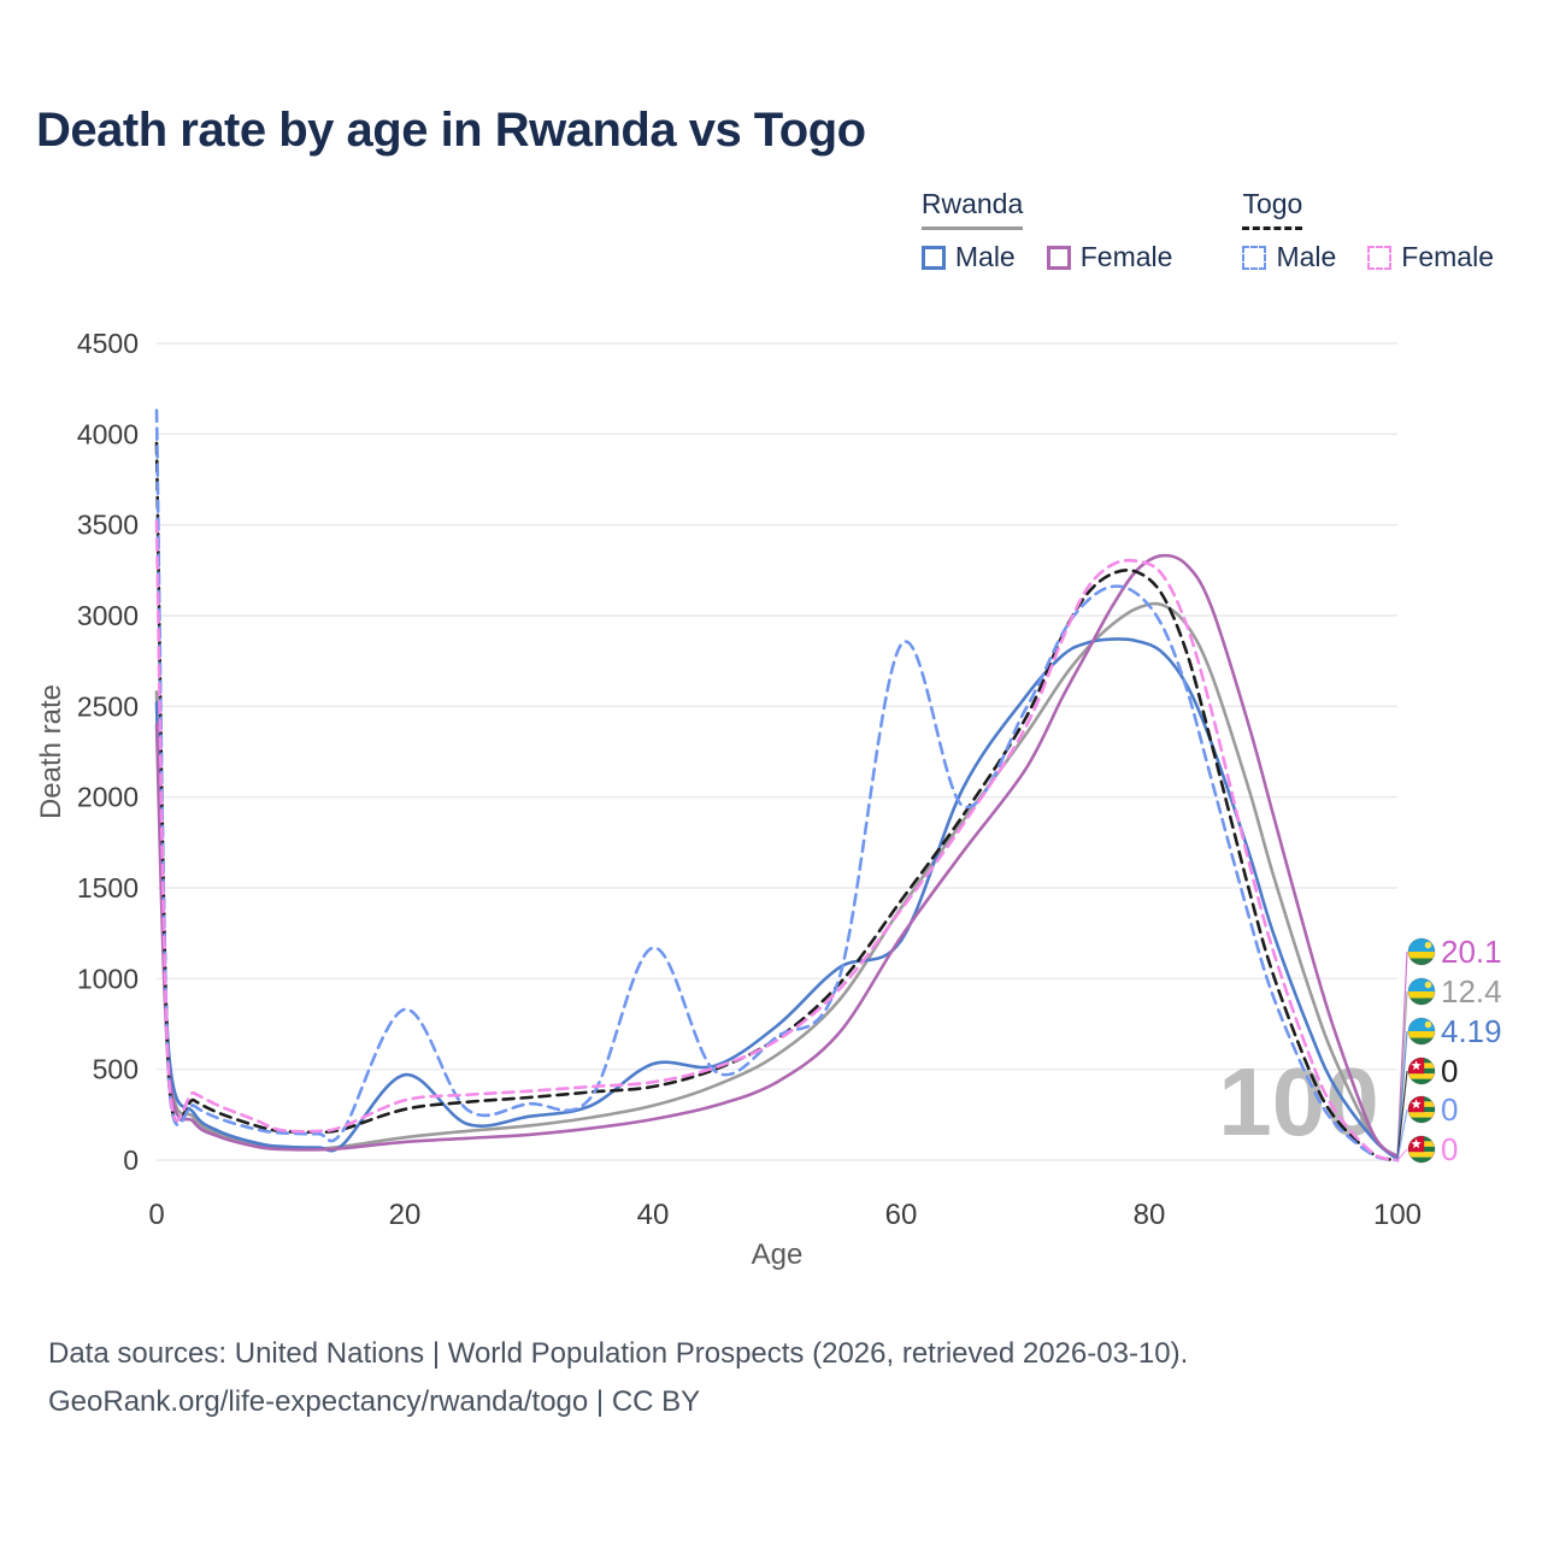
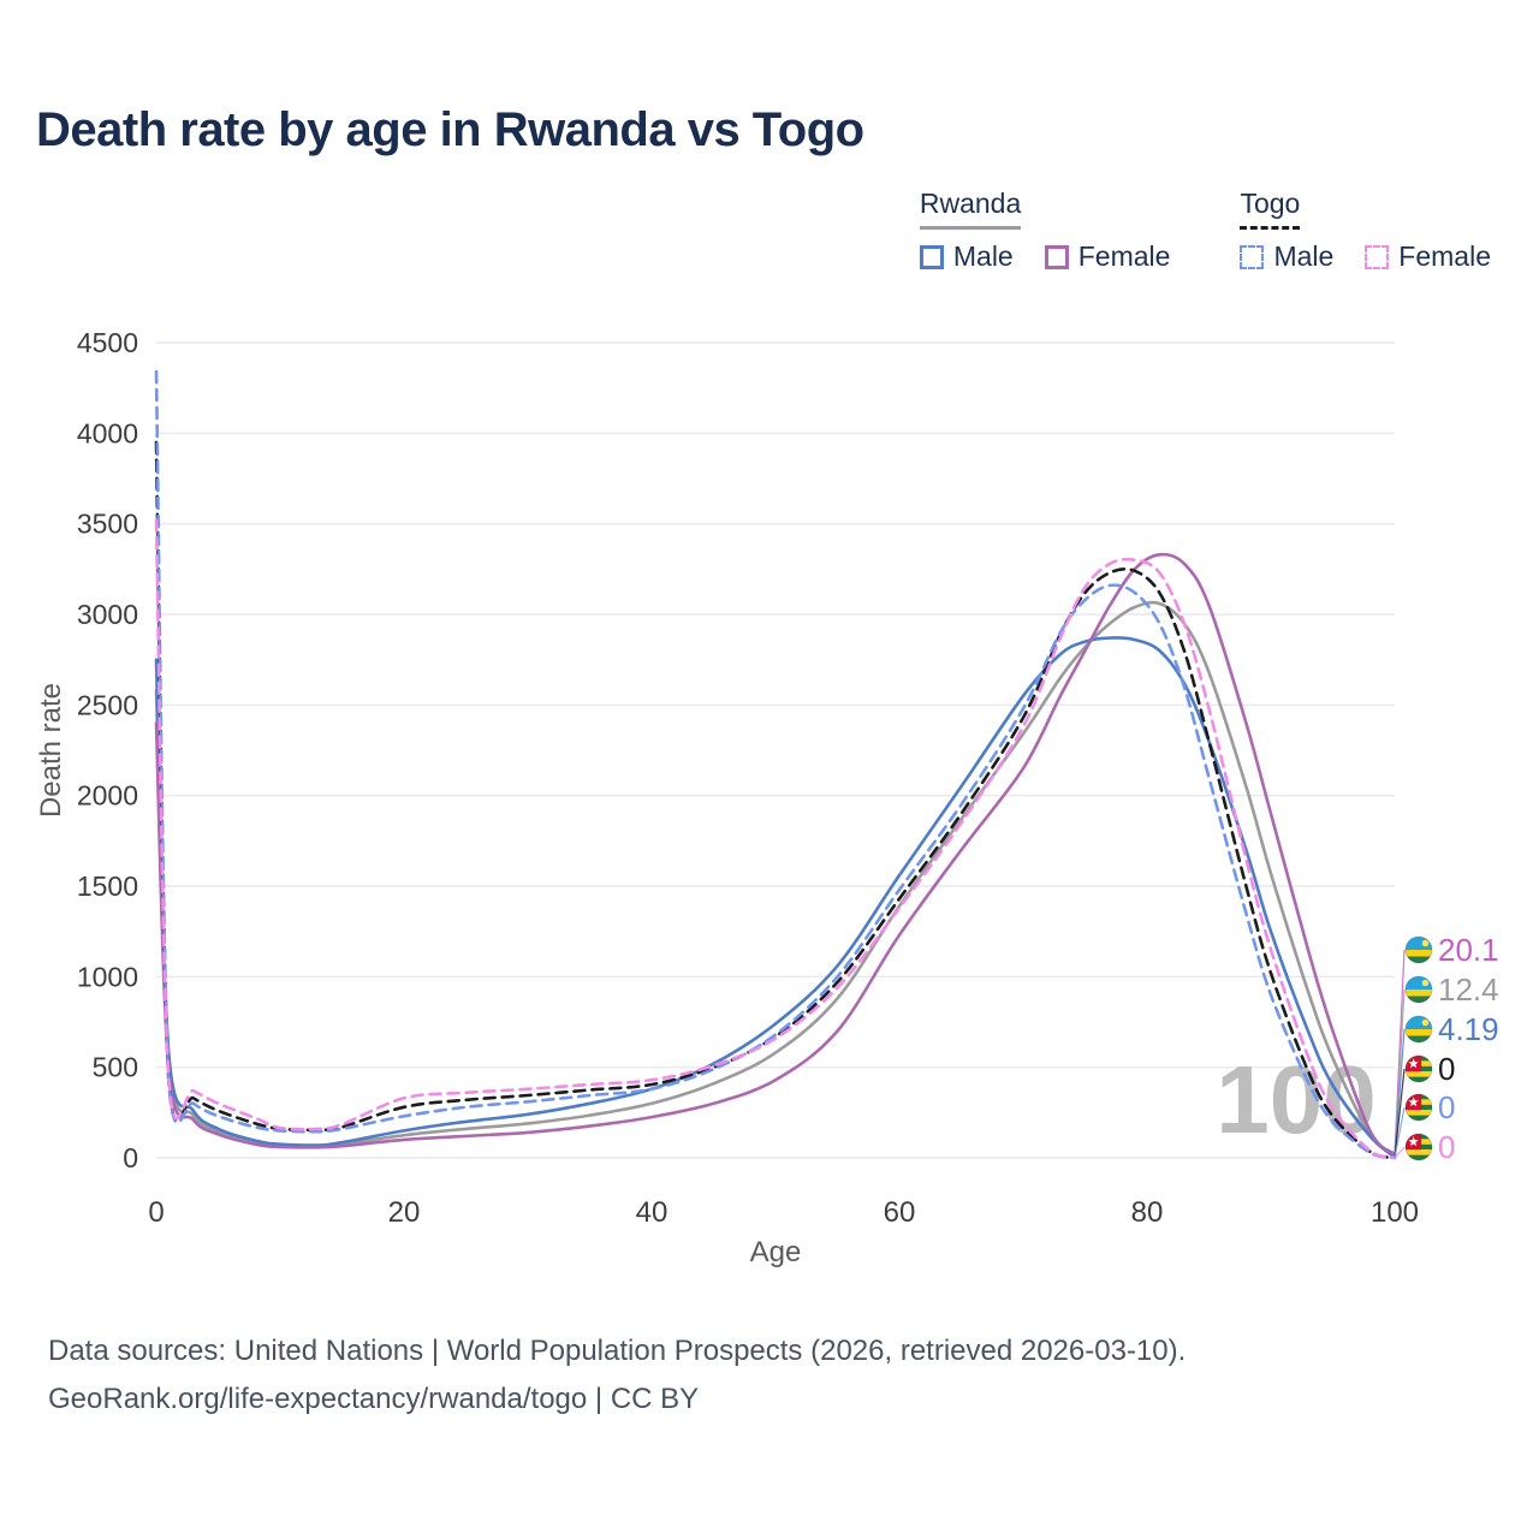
Rwanda Male/0: 2520 -> 2750
Togo Male/0: 4130 -> 4340
Rwanda Male/20: 470 -> 150
Togo Male/20: 830 -> 230
Rwanda Male/40: 530 -> 380
Togo Male/40: 1170 -> 380
Rwanda Male/60: 1210 -> 1560
Togo Male/60: 2840 -> 1480
